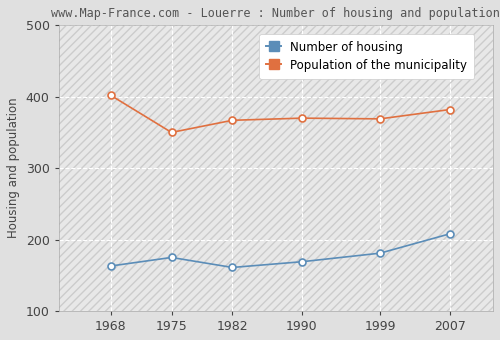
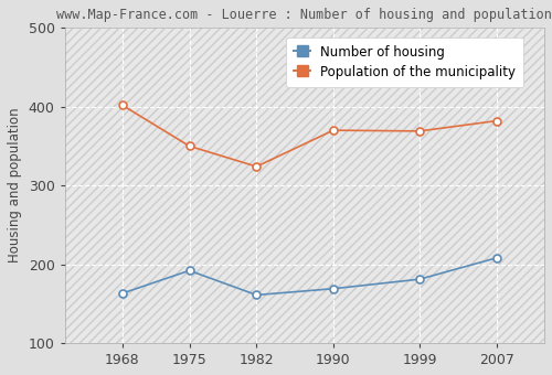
Number of housing/1975: 175 -> 192
Population of the municipality/1982: 367 -> 324
